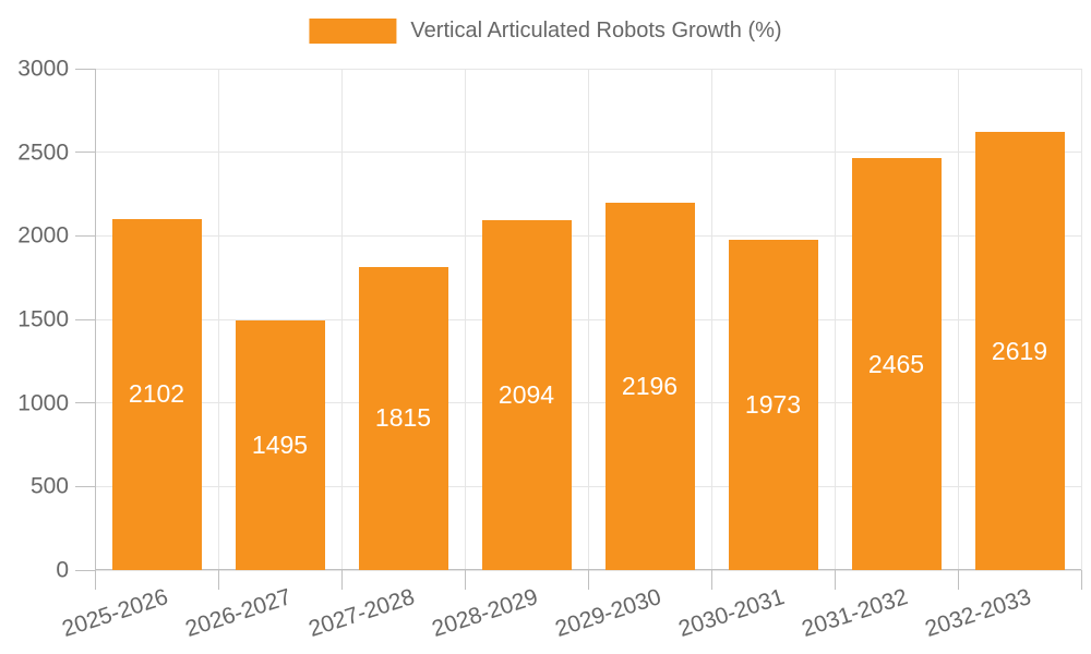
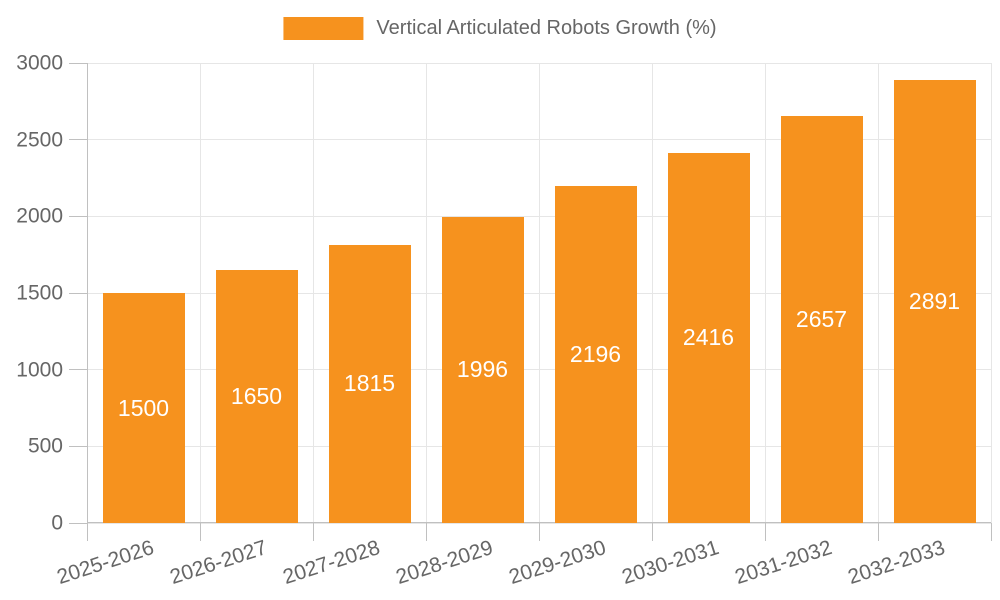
2025-2026: 2102 -> 1500
2026-2027: 1495 -> 1650
2028-2029: 2094 -> 1996
2030-2031: 1973 -> 2416
2031-2032: 2465 -> 2657
2032-2033: 2619 -> 2891
